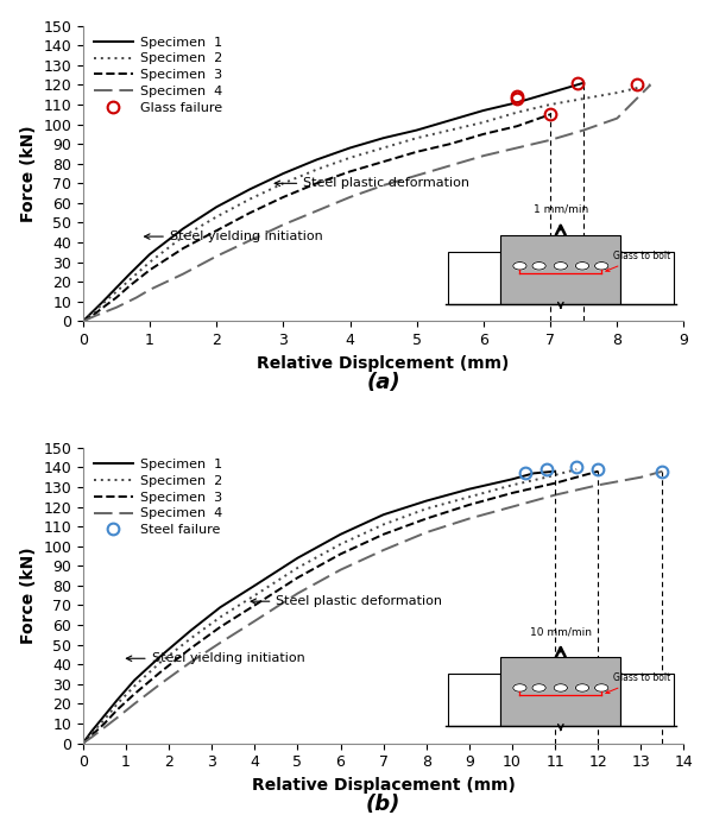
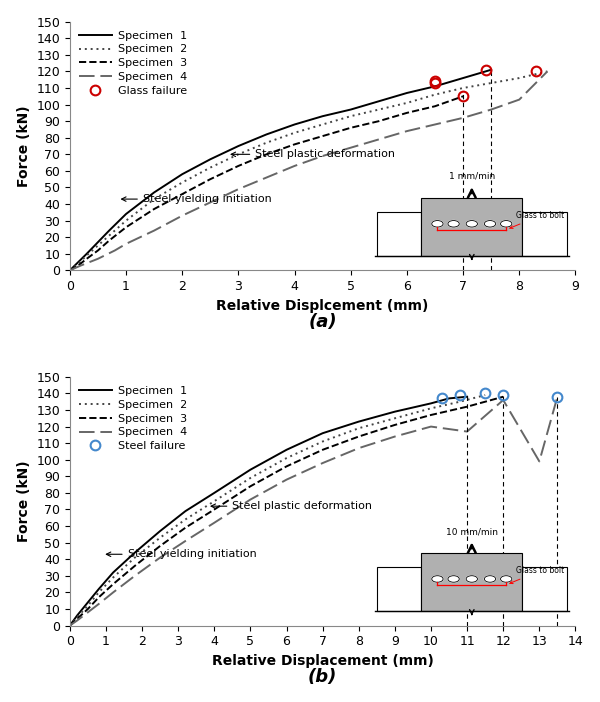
Specimen 4/11: 126 -> 117
Specimen 4/12: 131 -> 136
Specimen 4/13: 135 -> 99
